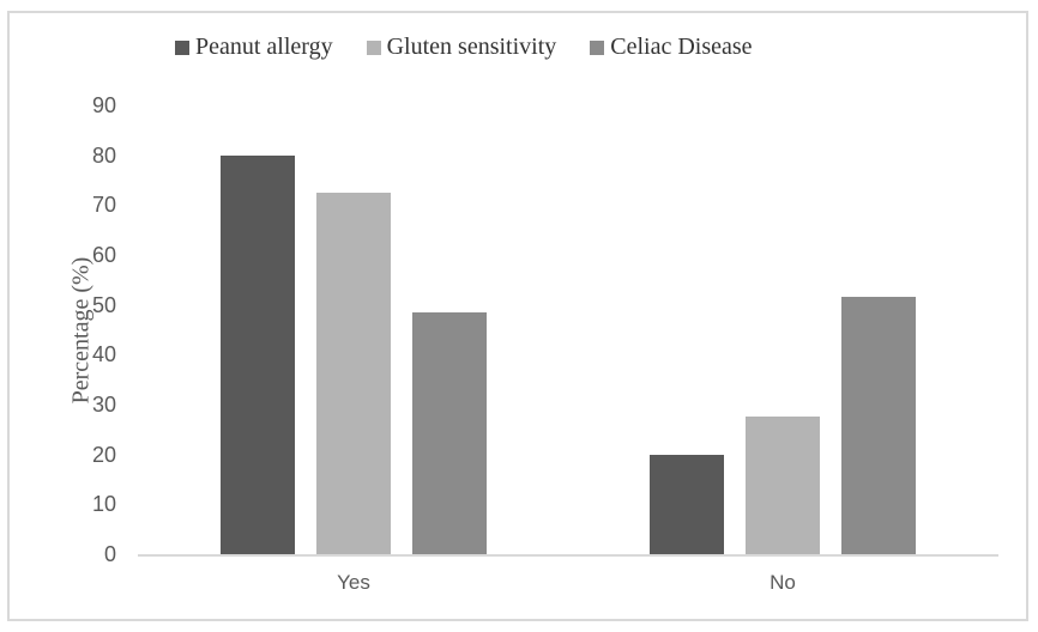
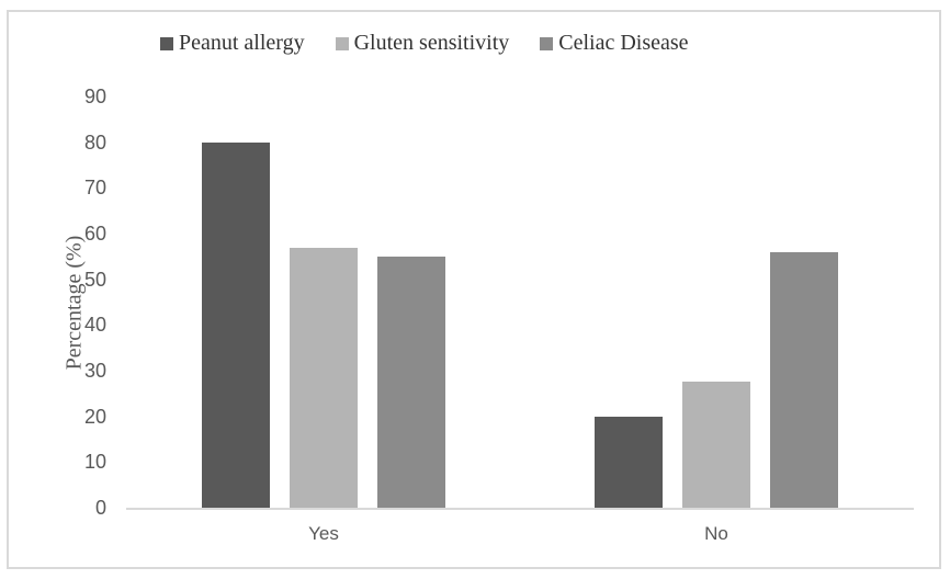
Gluten sensitivity/Yes: 72 -> 57
Celiac Disease/Yes: 48 -> 55
Celiac Disease/No: 52 -> 56
